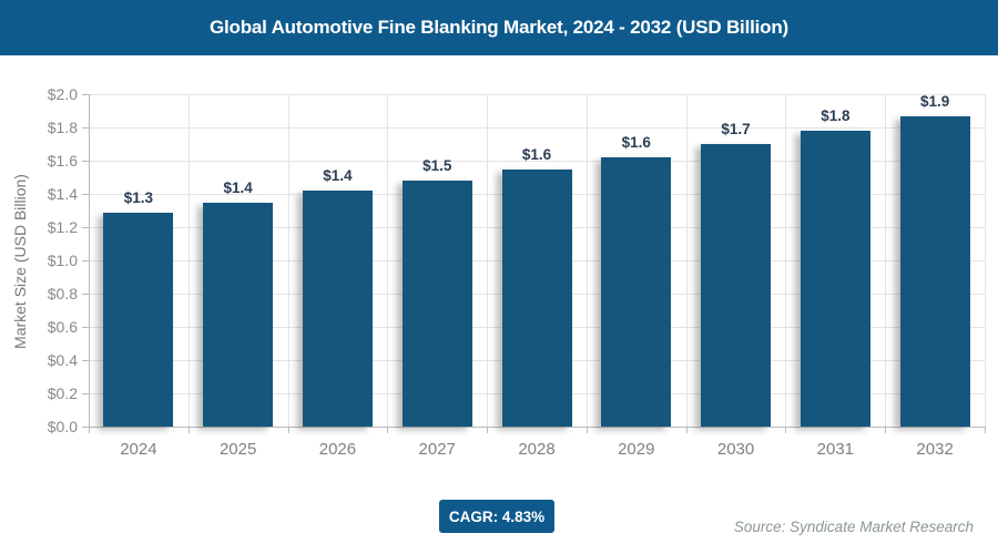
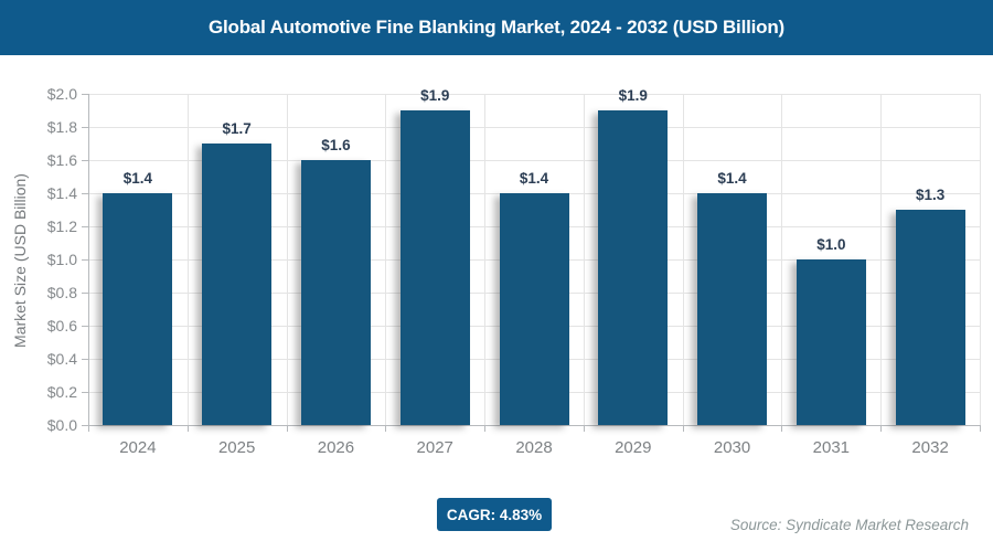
2024: $1.3 -> $1.4
2025: $1.4 -> $1.7
2026: $1.4 -> $1.6
2027: $1.5 -> $1.9
2028: $1.6 -> $1.4
2029: $1.6 -> $1.9
2030: $1.7 -> $1.4
2031: $1.8 -> $1.0
2032: $1.9 -> $1.3
